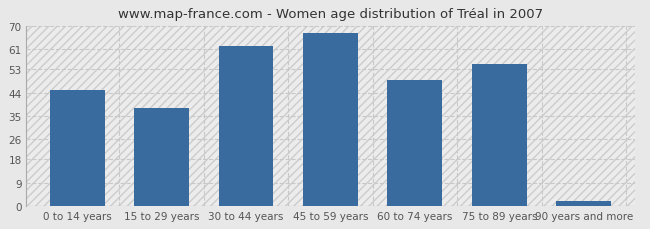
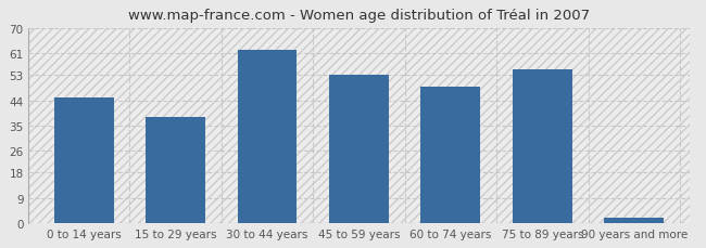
45 to 59 years: 67 -> 53
